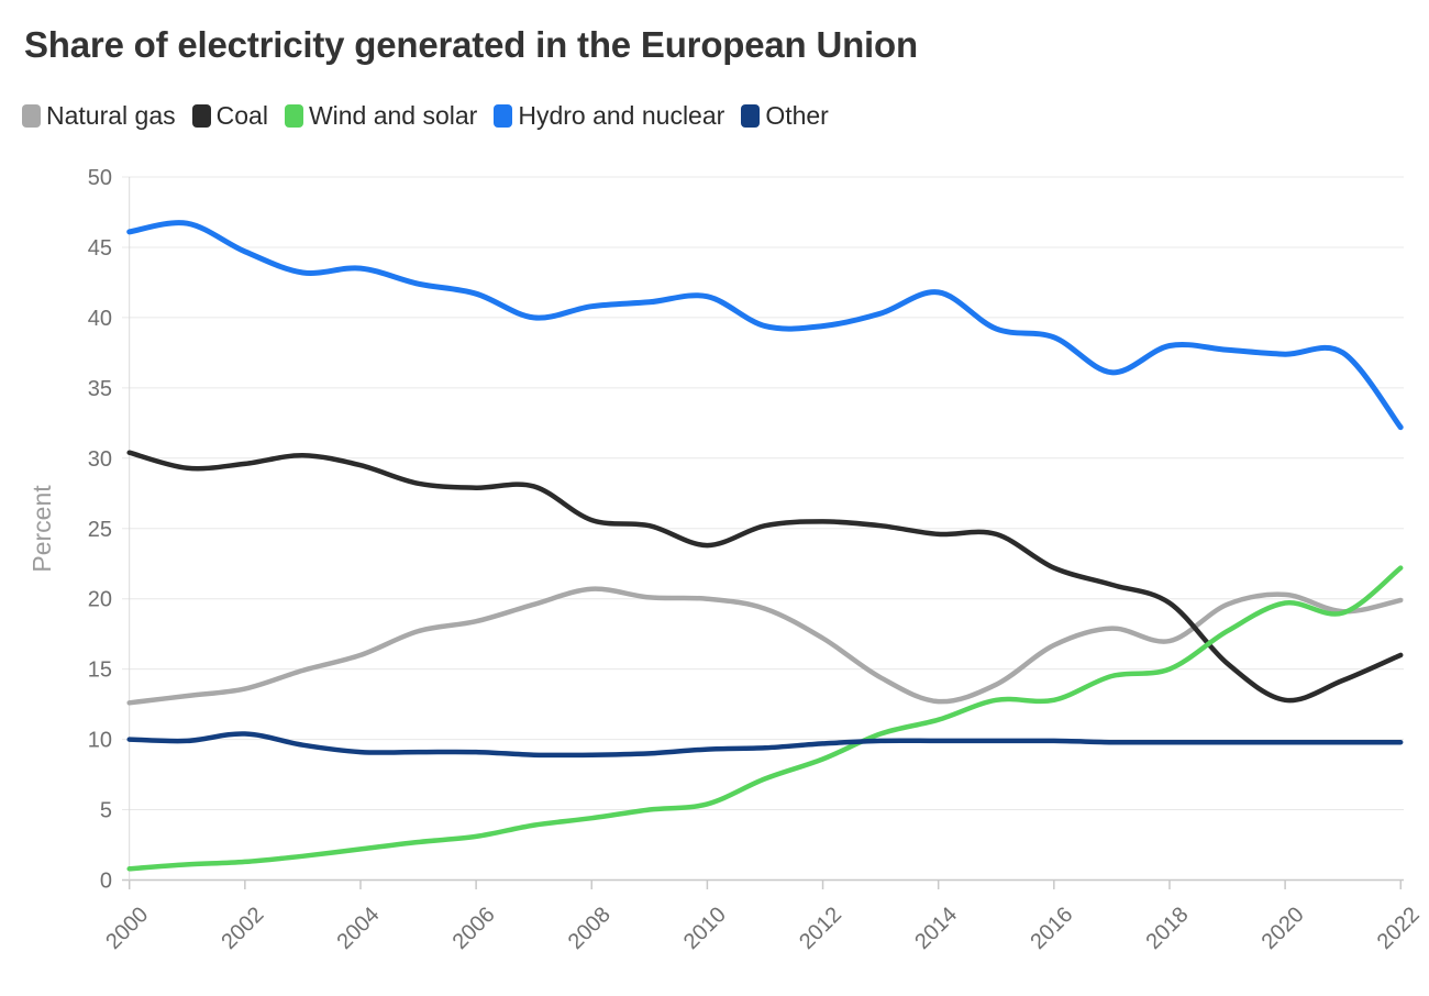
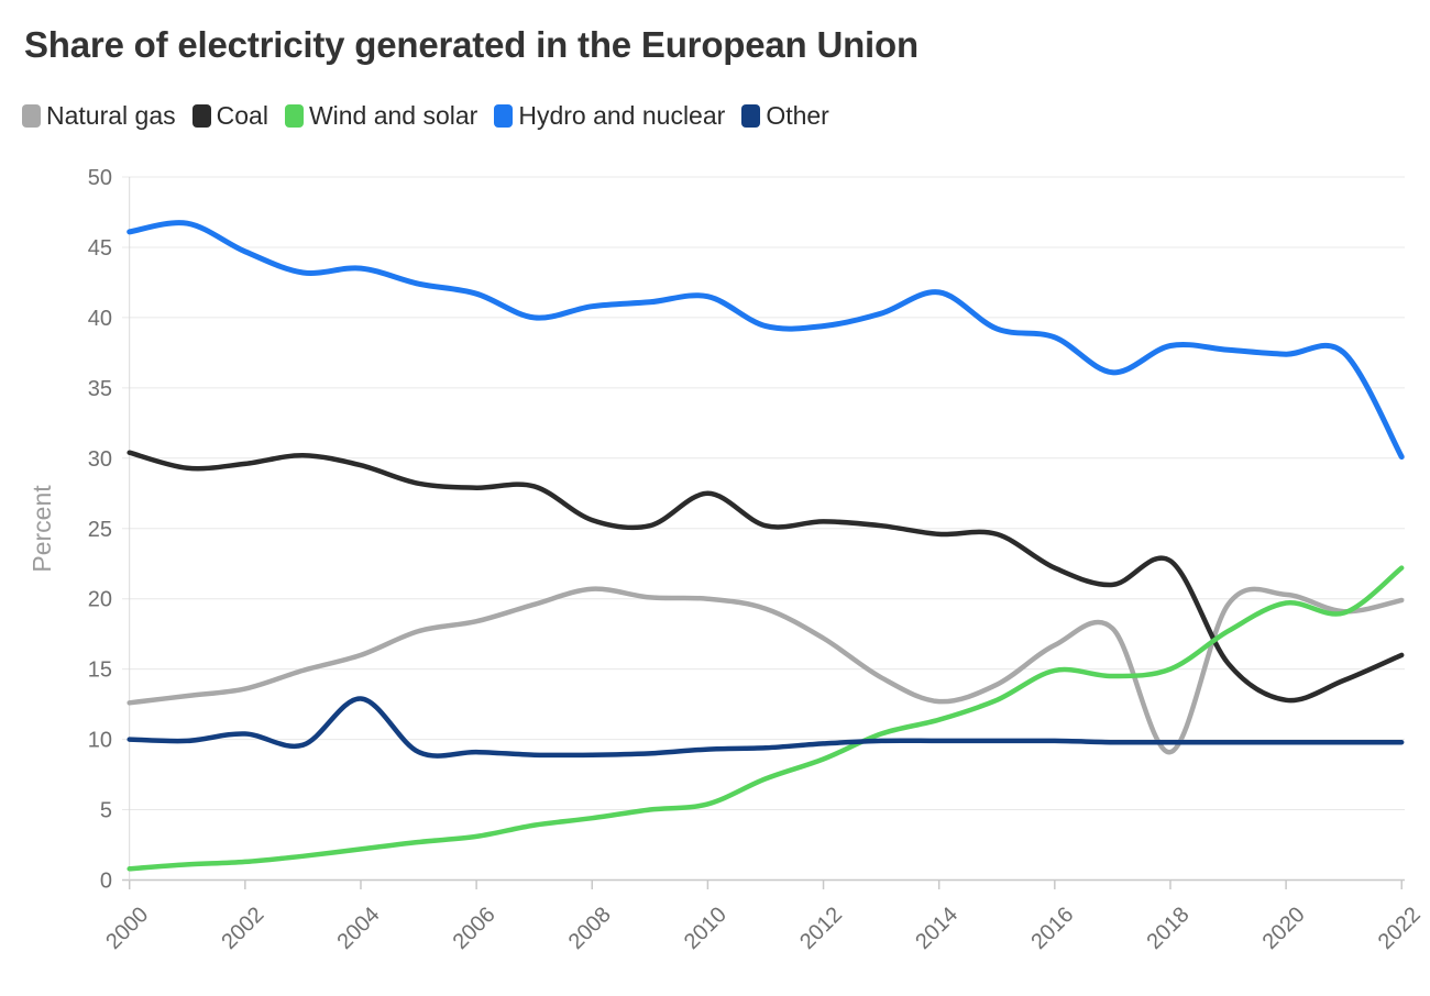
Other/2004: 9.1 -> 12.9
Coal/2010: 23.8 -> 27.5
Wind and solar/2016: 12.8 -> 14.9
Natural gas/2018: 17.0 -> 9.1
Coal/2018: 19.7 -> 22.7
Hydro and nuclear/2022: 32.2 -> 30.1
